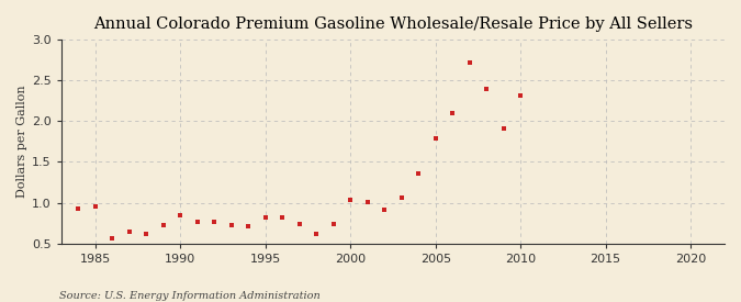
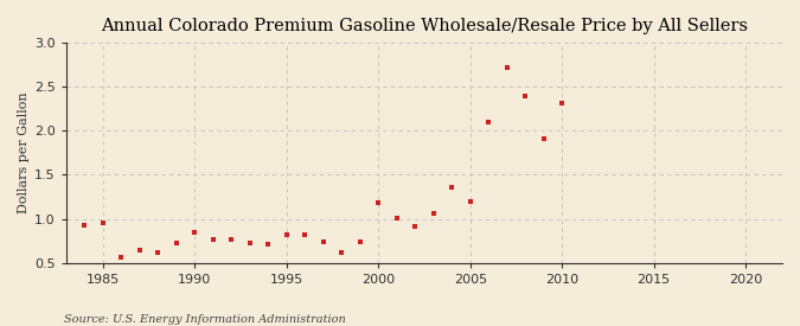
2000: 1.03 -> 1.18
2005: 1.79 -> 1.20
